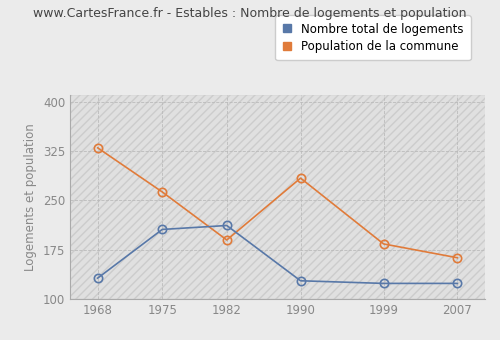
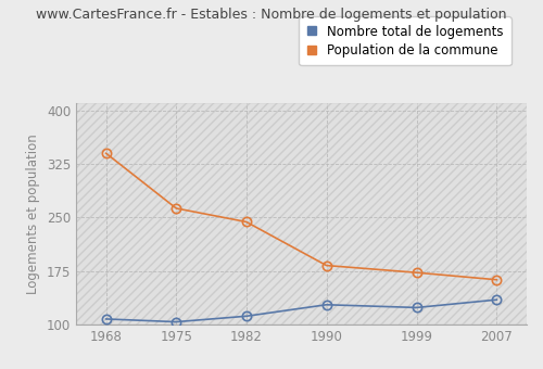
Nombre total de logements/1968: 132 -> 108
Population de la commune/1968: 330 -> 340
Nombre total de logements/1975: 206 -> 104
Nombre total de logements/1982: 212 -> 112
Population de la commune/1982: 190 -> 244
Population de la commune/1990: 284 -> 183
Population de la commune/1999: 184 -> 173
Nombre total de logements/2007: 124 -> 135
